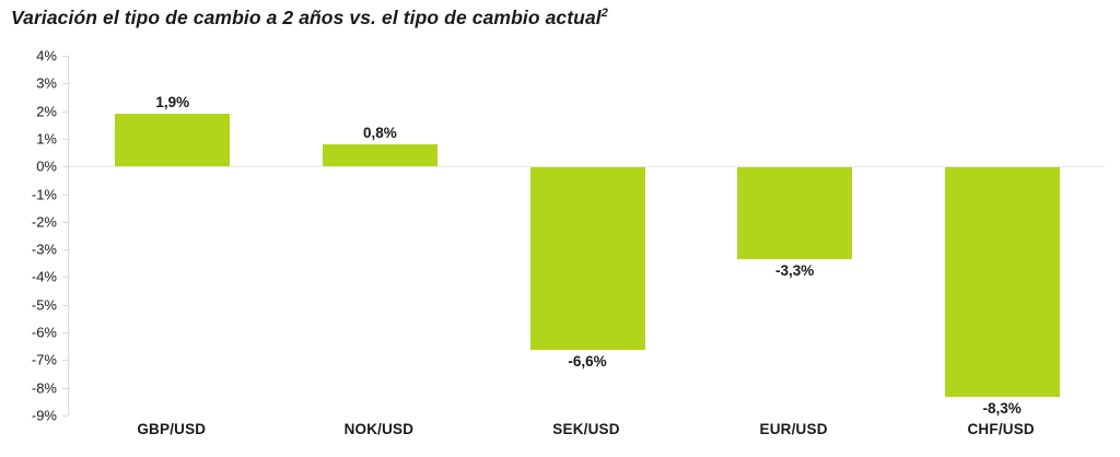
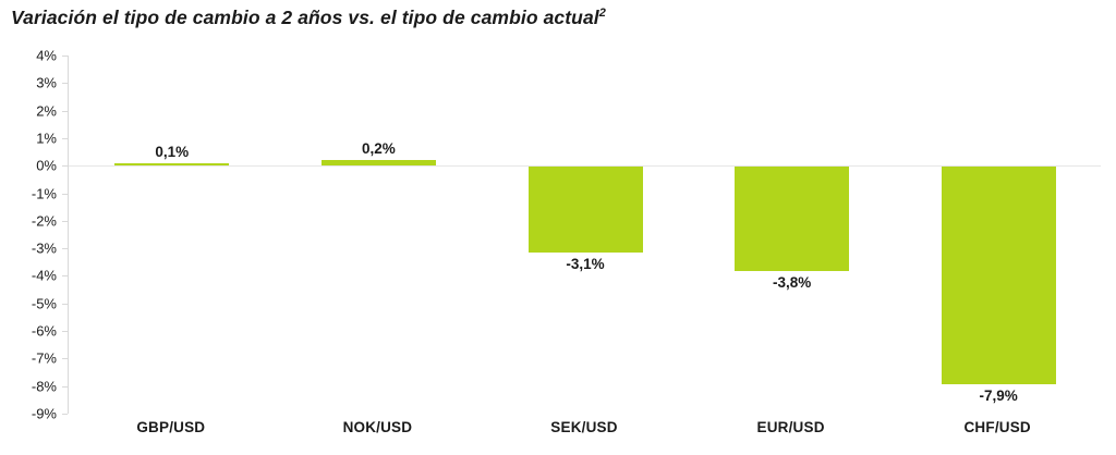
GBP/USD: 1,9% -> 0,1%
NOK/USD: 0,8% -> 0,2%
SEK/USD: -6,6% -> -3,1%
EUR/USD: -3,3% -> -3,8%
CHF/USD: -8,3% -> -7,9%
